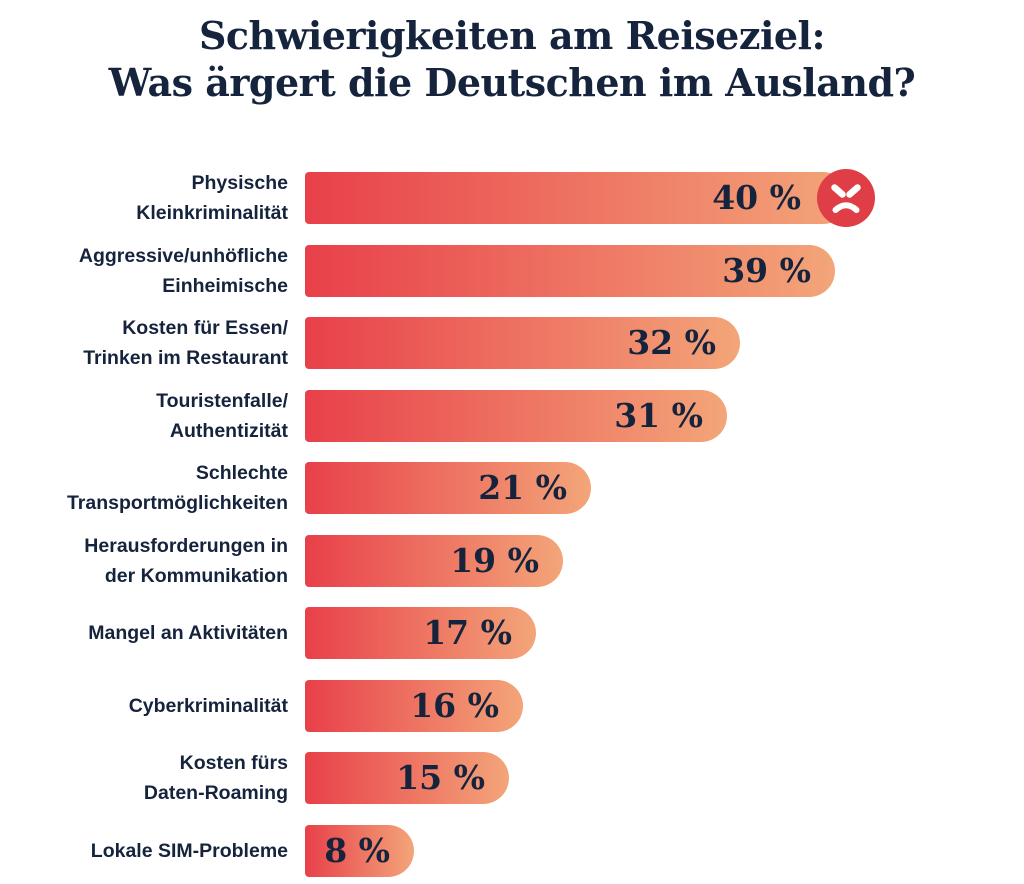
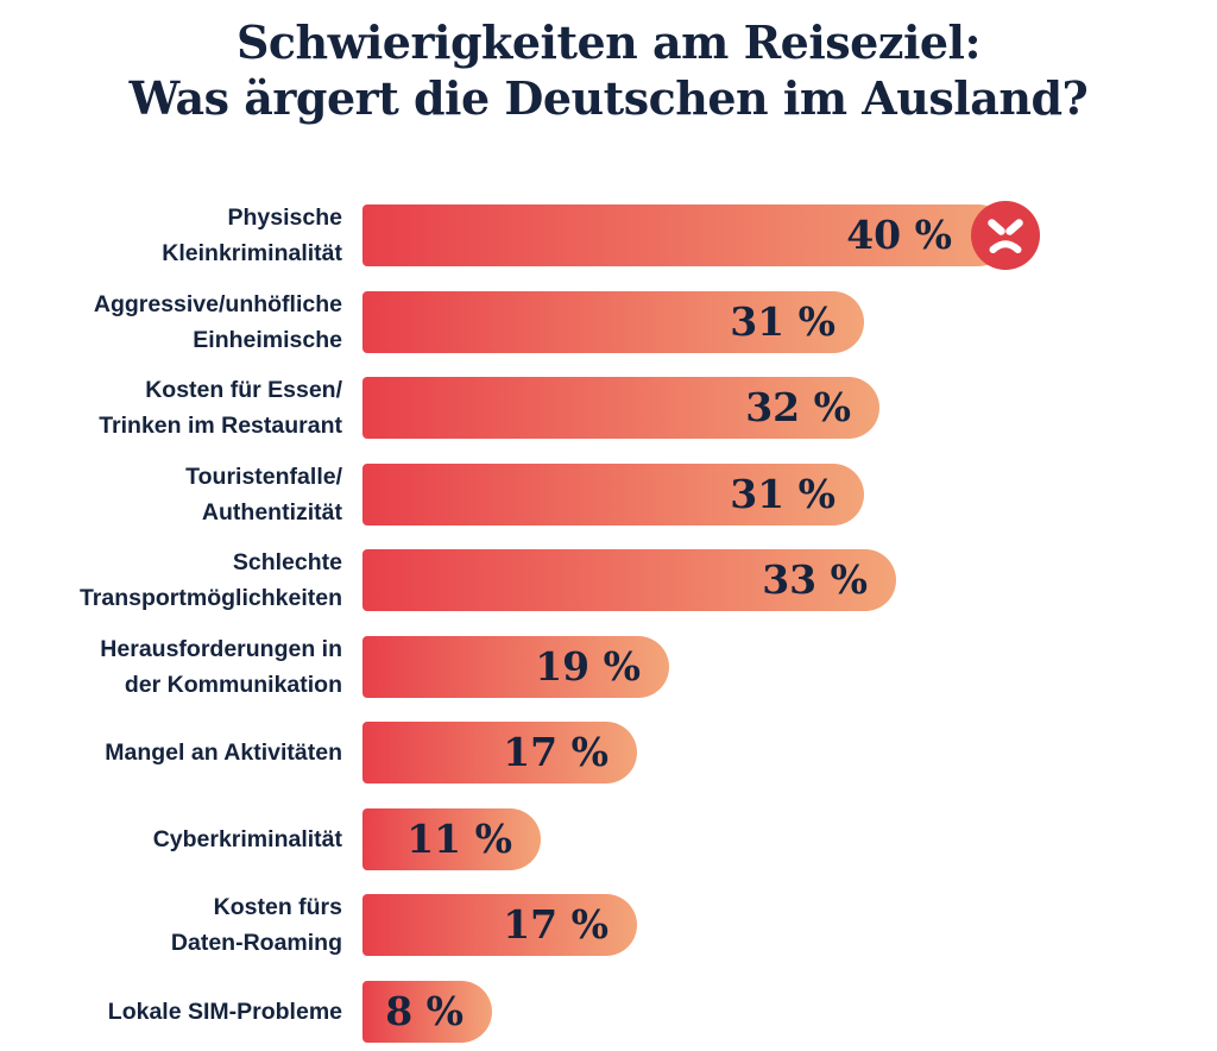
Aggressive/unhöfliche Einheimische: 39 -> 31
Schlechte Transportmöglichkeiten: 21 -> 33
Cyberkriminalität: 16 -> 11
Kosten fürs Daten-Roaming: 15 -> 17
